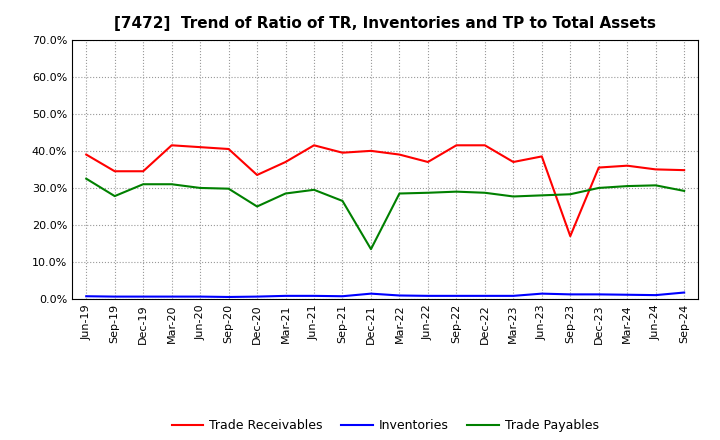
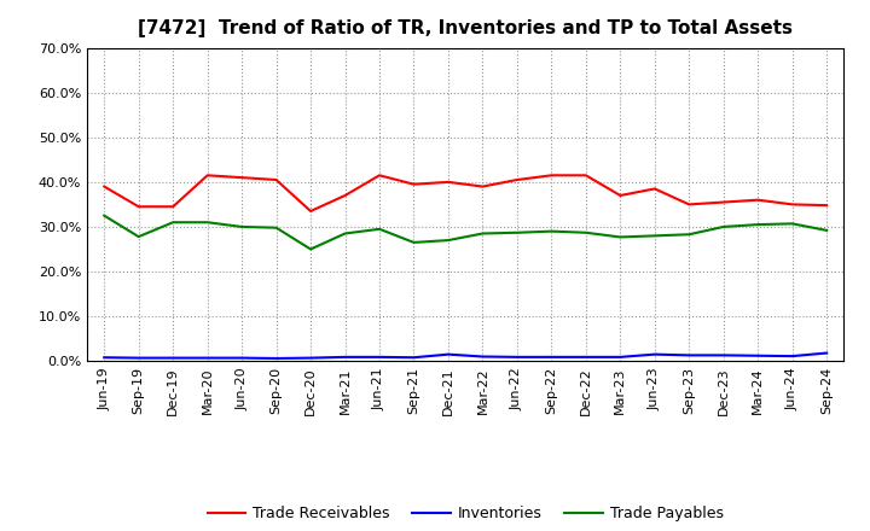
Trade Payables/Dec-21: 13.5% -> 27.0%
Trade Receivables/Jun-22: 37.0% -> 40.5%
Trade Receivables/Sep-23: 17.0% -> 35.0%
